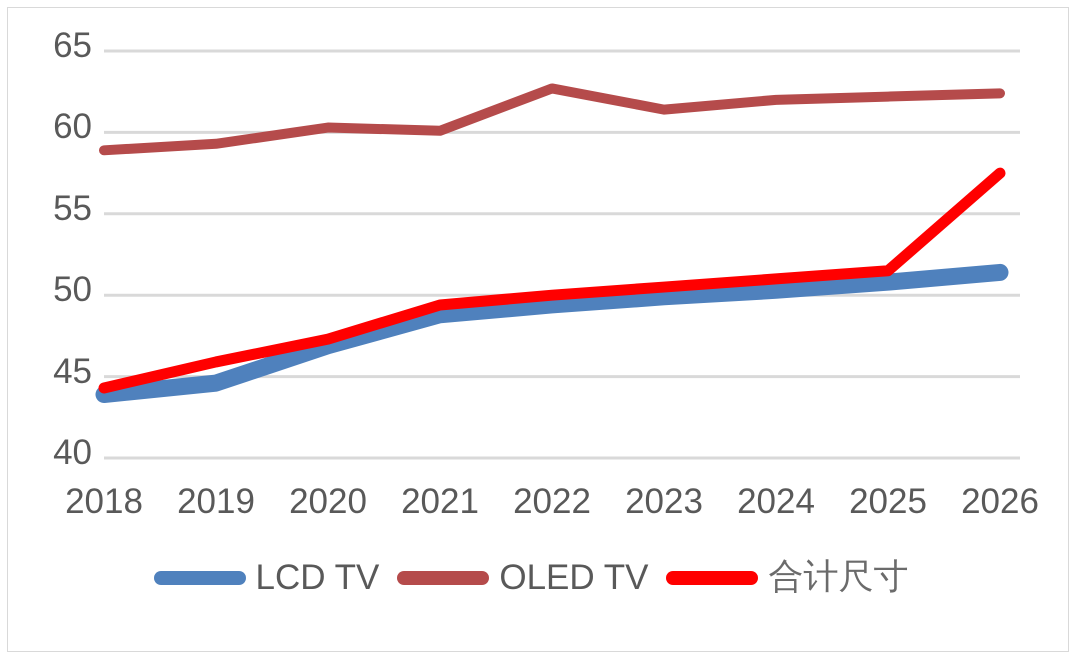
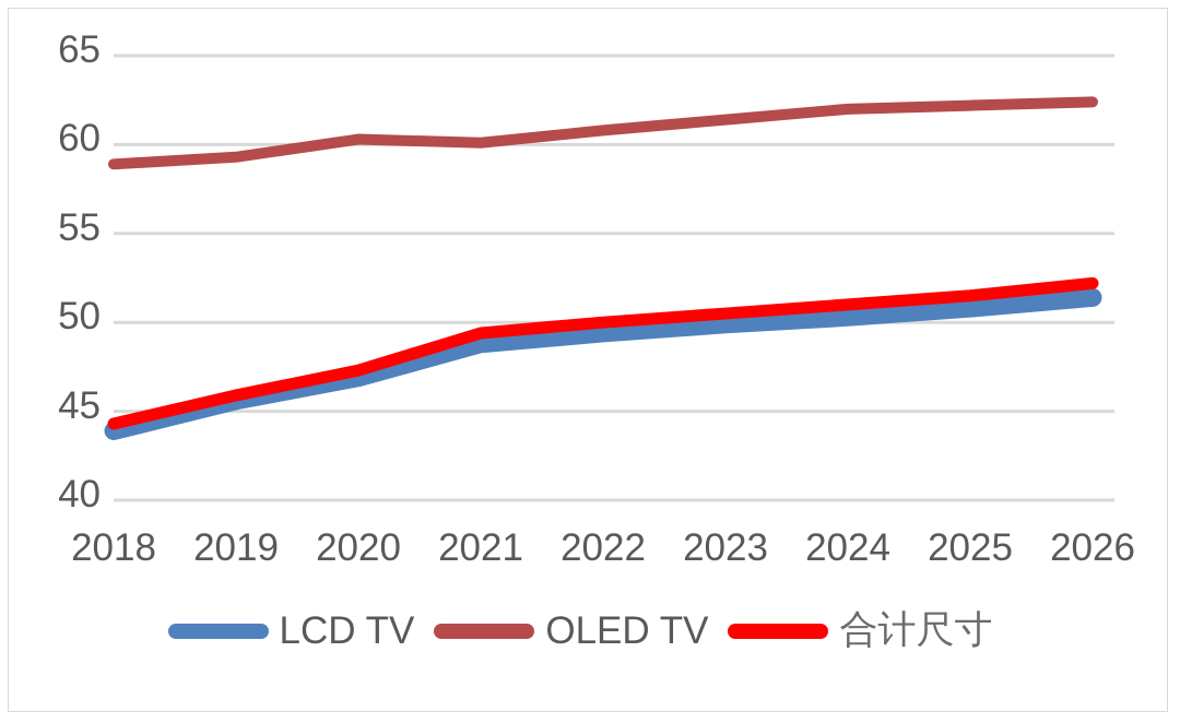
LCD TV/2019: 44.6 -> 45.6
OLED TV/2022: 62.7 -> 60.8
合计尺寸/2026: 57.5 -> 52.2
